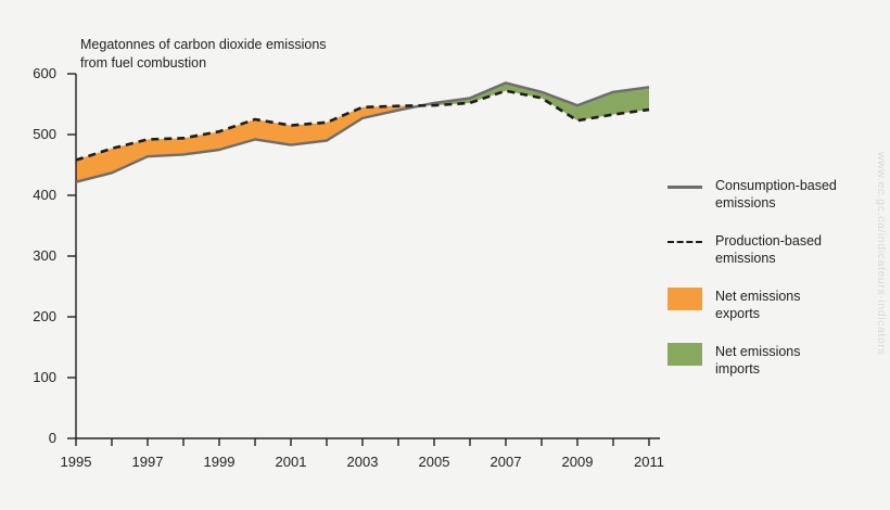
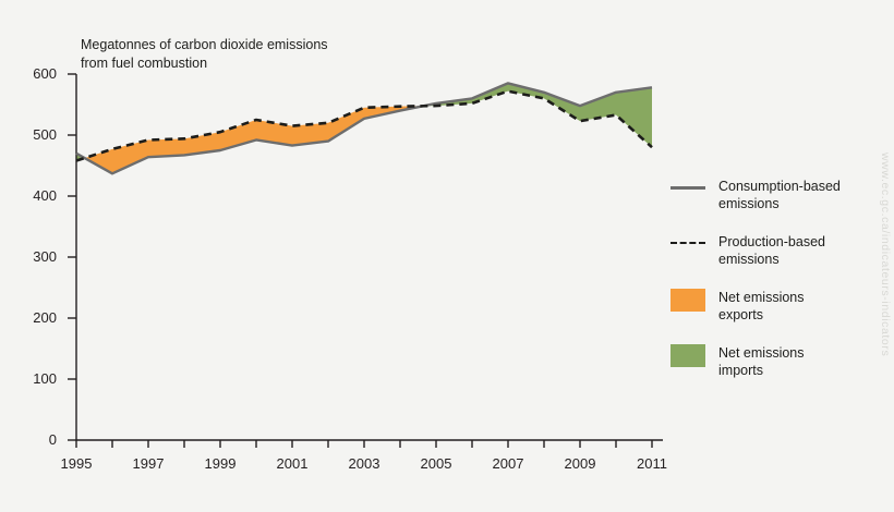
Consumption-based emissions/1995: 420 -> 470
Production-based emissions/2011: 540 -> 480
